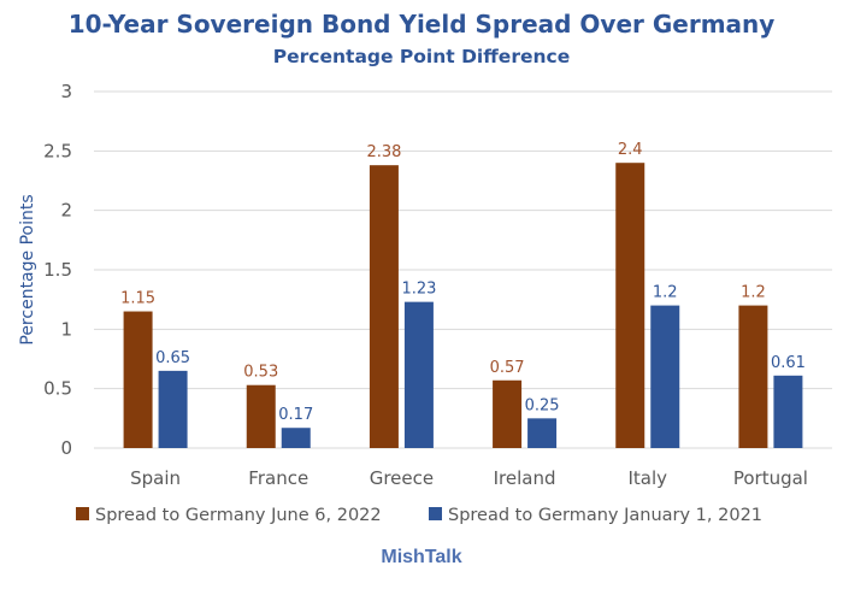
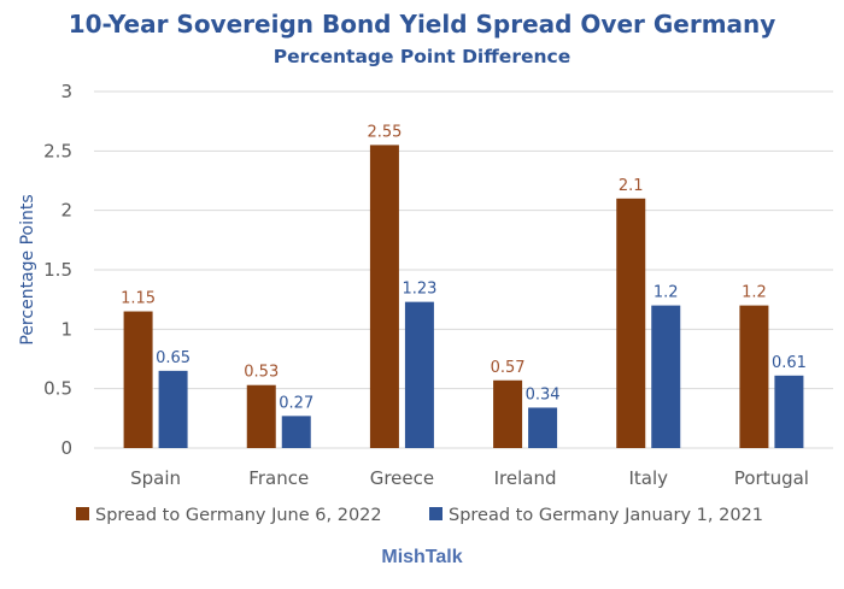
Spread to Germany January 1, 2021/France: 0.17 -> 0.27
Spread to Germany June 6, 2022/Greece: 2.38 -> 2.55
Spread to Germany January 1, 2021/Ireland: 0.25 -> 0.34
Spread to Germany June 6, 2022/Italy: 2.4 -> 2.1
